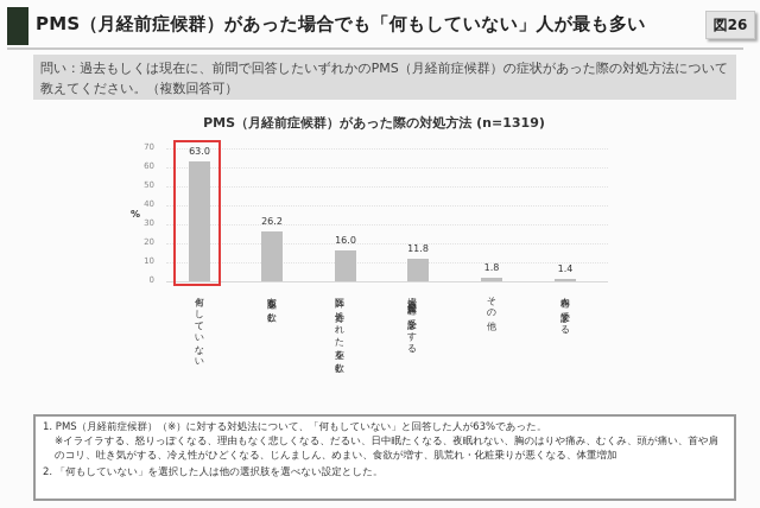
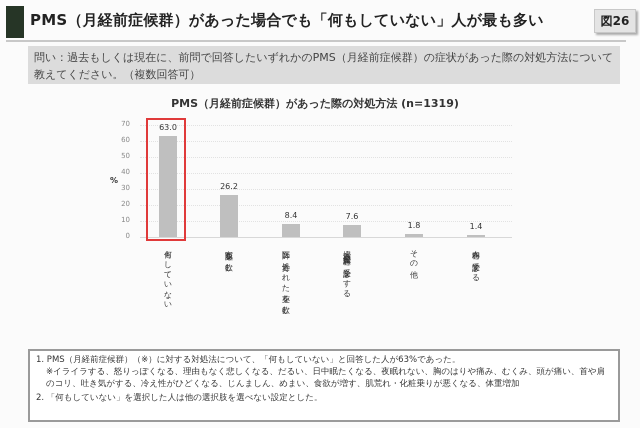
医師に処方された薬を飲む: 16.0 -> 8.4
婦人科・産婦人科を受診をする: 11.8 -> 7.6
